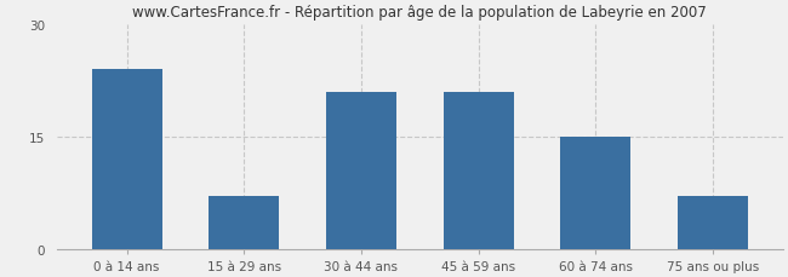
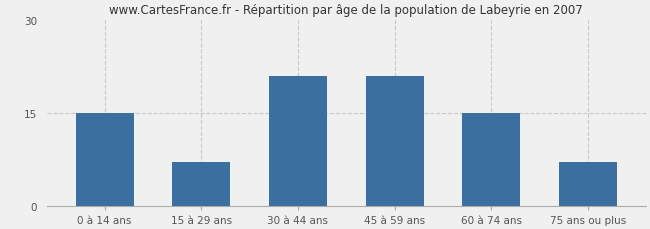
0 à 14 ans: 24 -> 15
